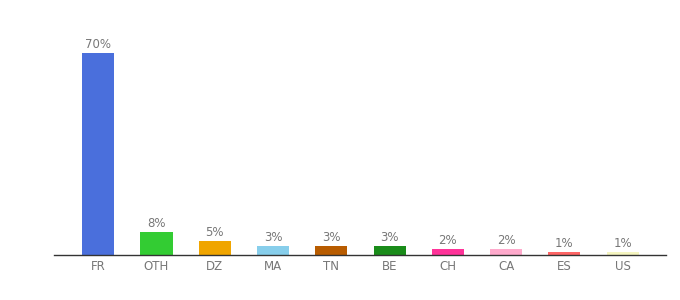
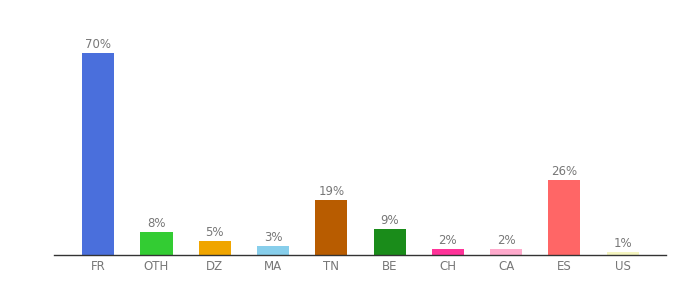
TN: 3% -> 19%
BE: 3% -> 9%
ES: 1% -> 26%
